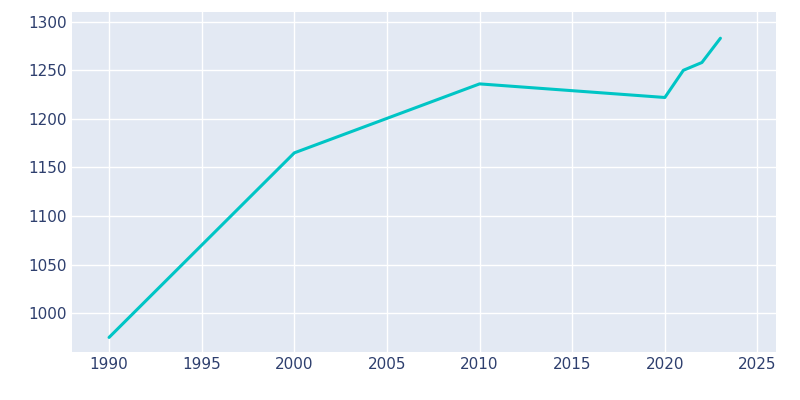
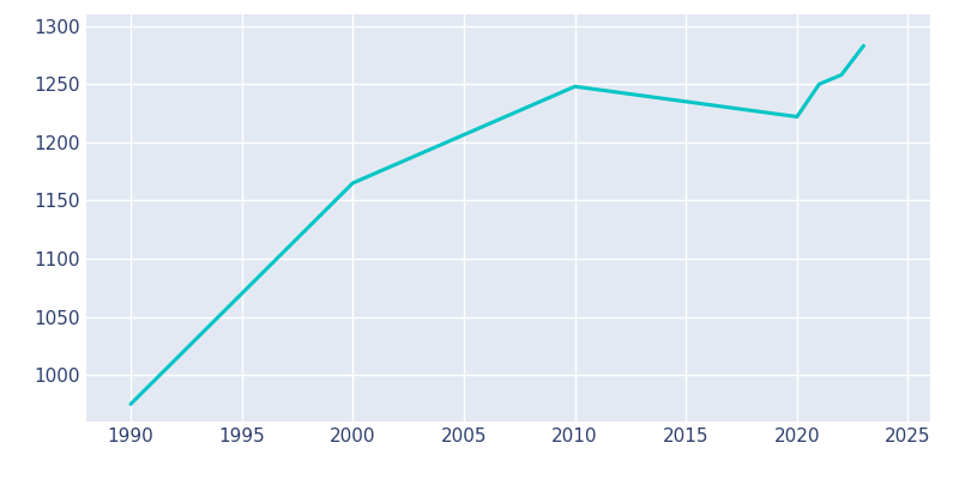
2010: 1236 -> 1248
